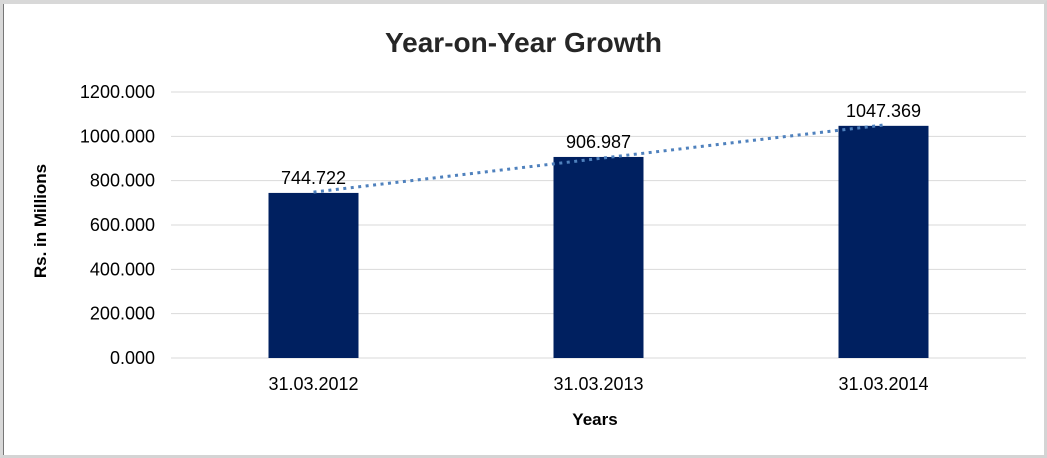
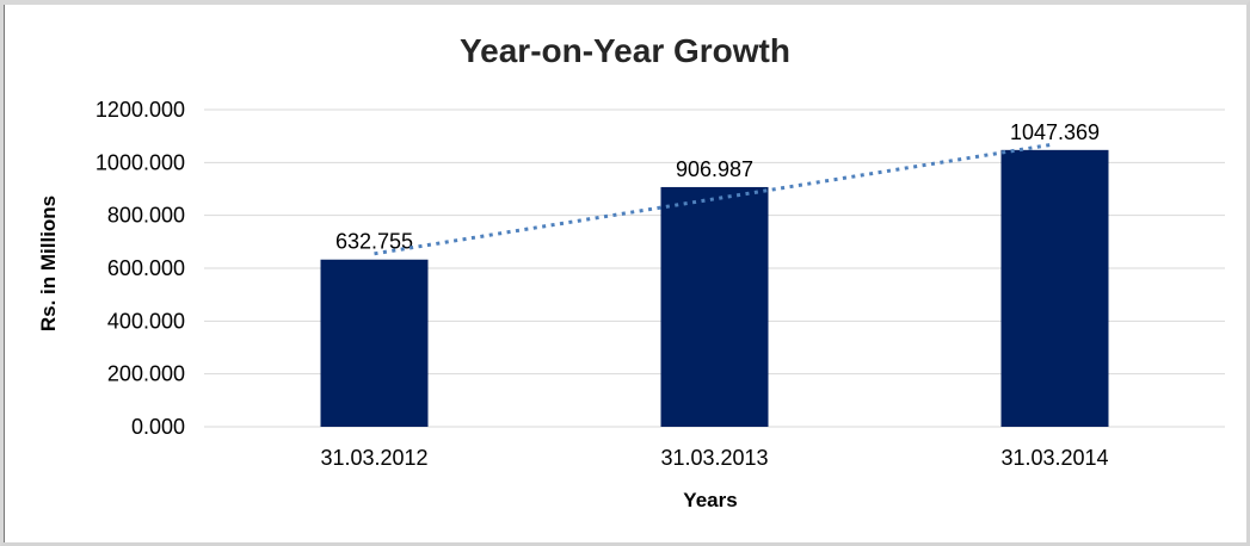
31.03.2012: 744.722 -> 632.755
